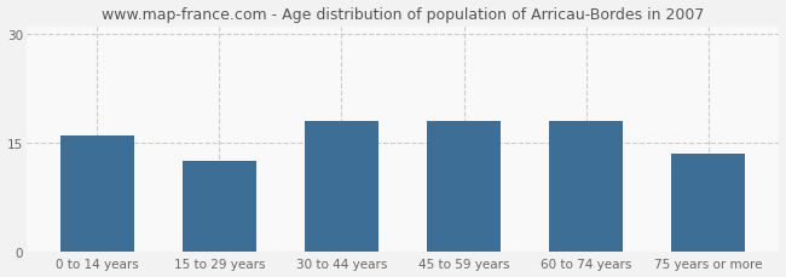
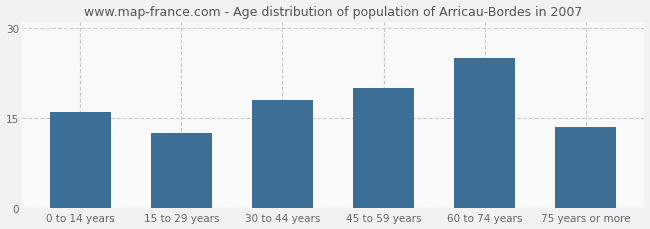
45 to 59 years: 18.0 -> 20.0
60 to 74 years: 18.0 -> 25.0
